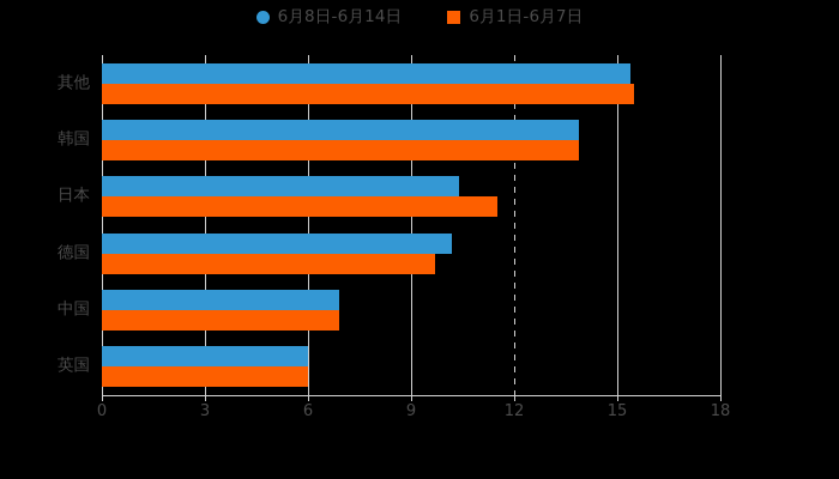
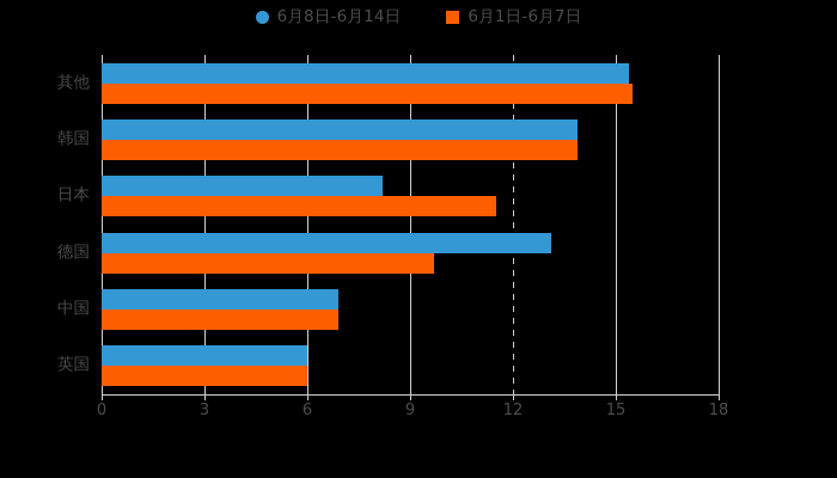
6月8日-6月14日/日本: 10.4 -> 8.2
6月8日-6月14日/德国: 10.2 -> 13.1
